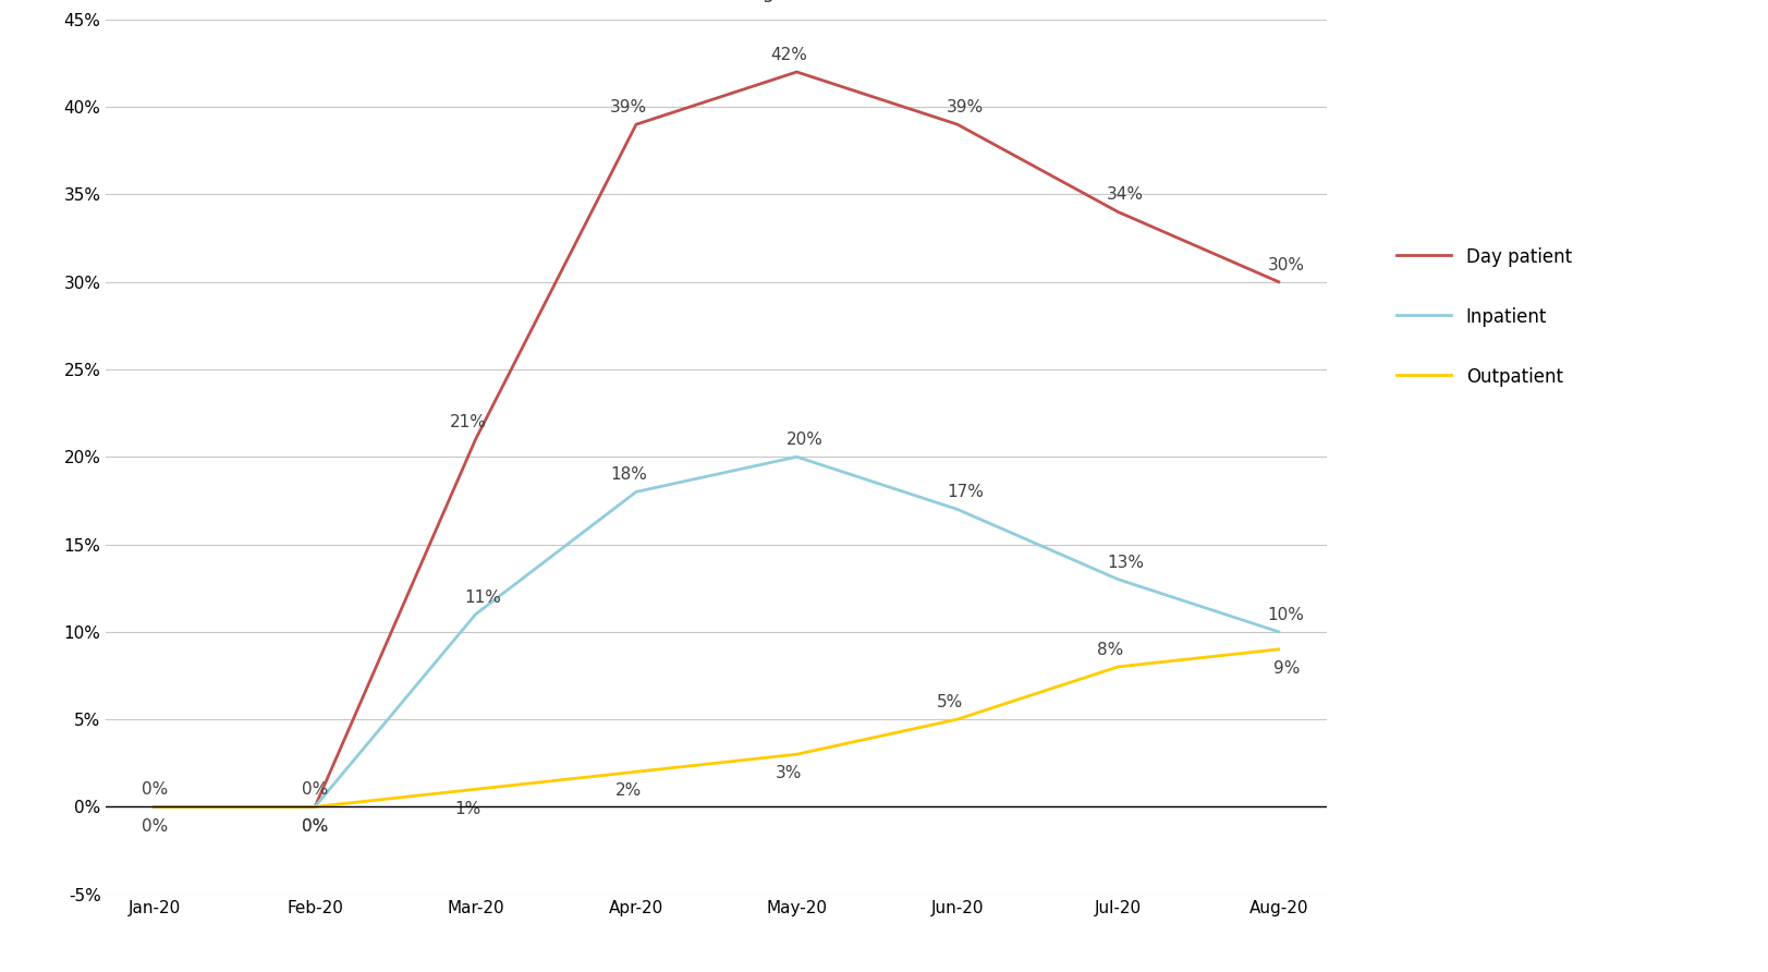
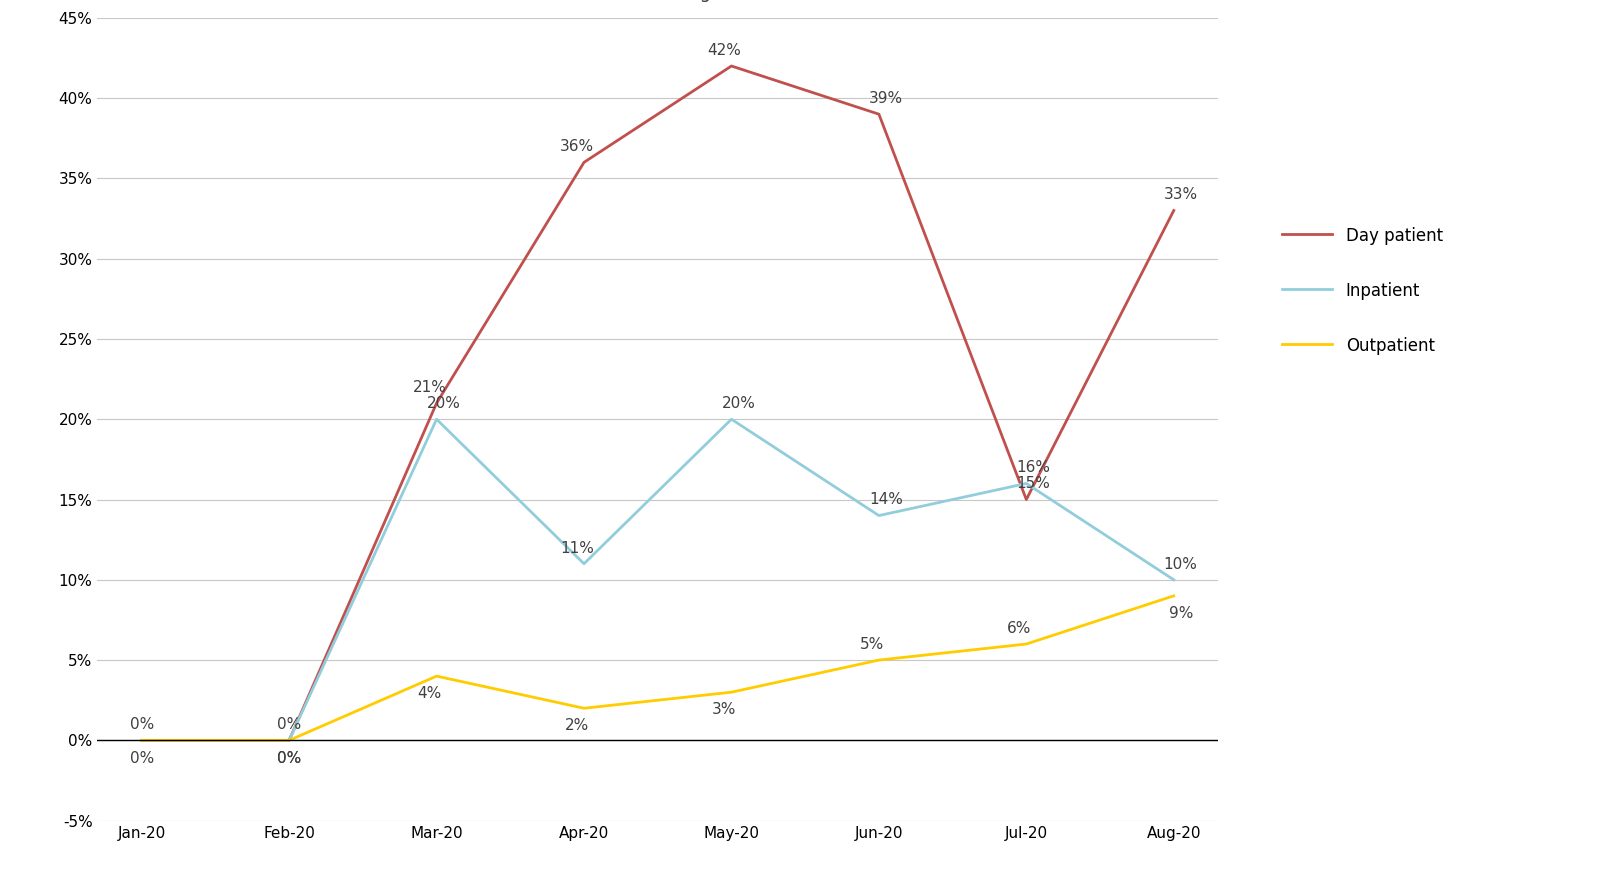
Inpatient/Mar-20: 11% -> 20%
Outpatient/Mar-20: 1% -> 4%
Day patient/Apr-20: 39% -> 36%
Inpatient/Apr-20: 18% -> 11%
Inpatient/Jun-20: 17% -> 14%
Day patient/Jul-20: 34% -> 15%
Inpatient/Jul-20: 13% -> 16%
Outpatient/Jul-20: 8% -> 6%
Day patient/Aug-20: 30% -> 33%
